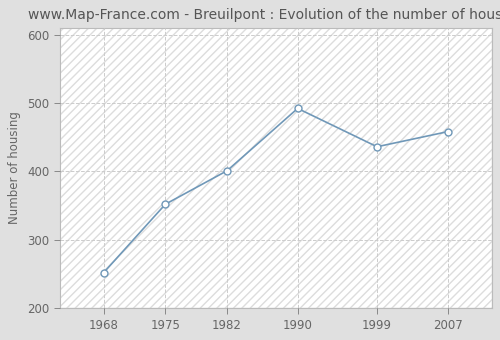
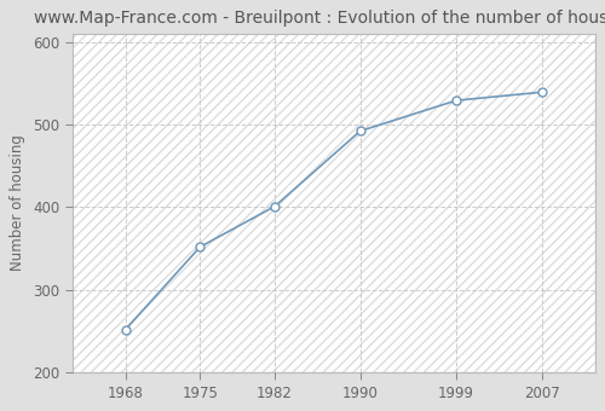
1999: 436 -> 529
2007: 458 -> 539
